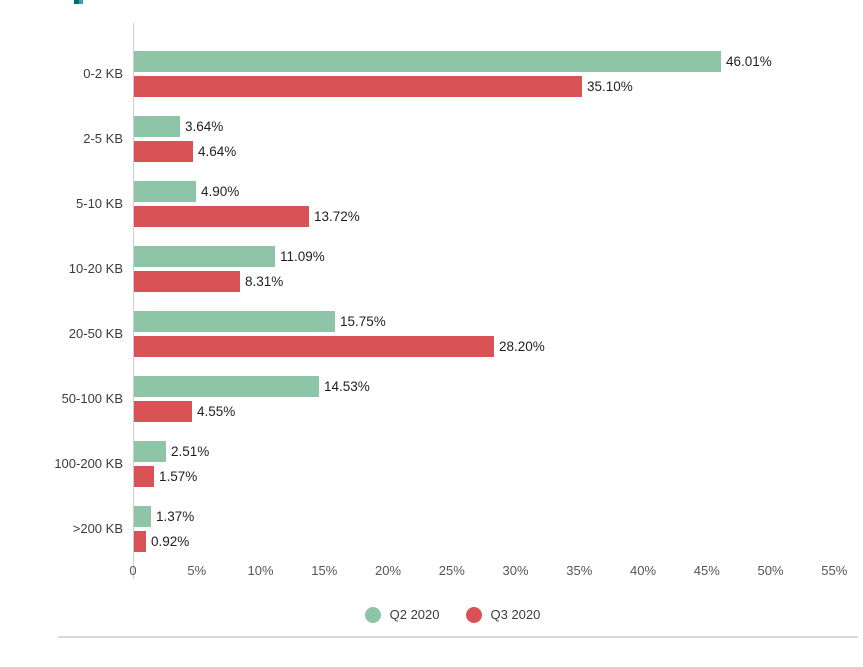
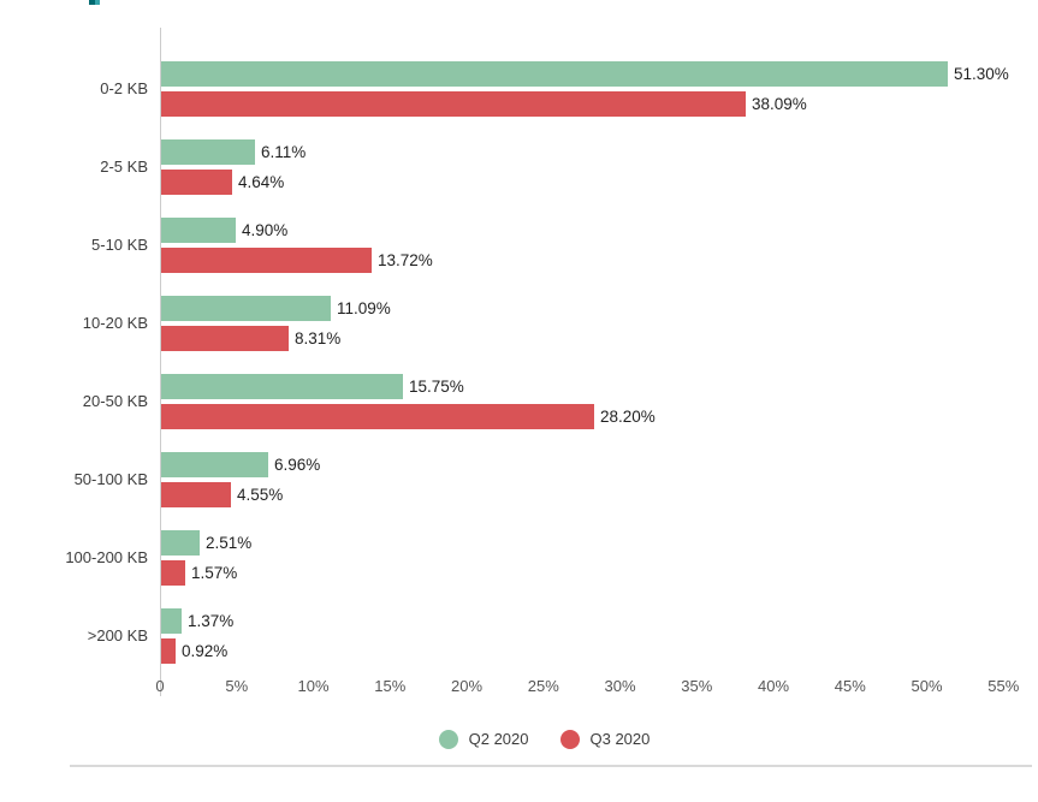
Q2 2020/0-2 KB: 46.01% -> 51.30%
Q3 2020/0-2 KB: 35.10% -> 38.09%
Q2 2020/2-5 KB: 3.64% -> 6.11%
Q2 2020/50-100 KB: 14.53% -> 6.96%
